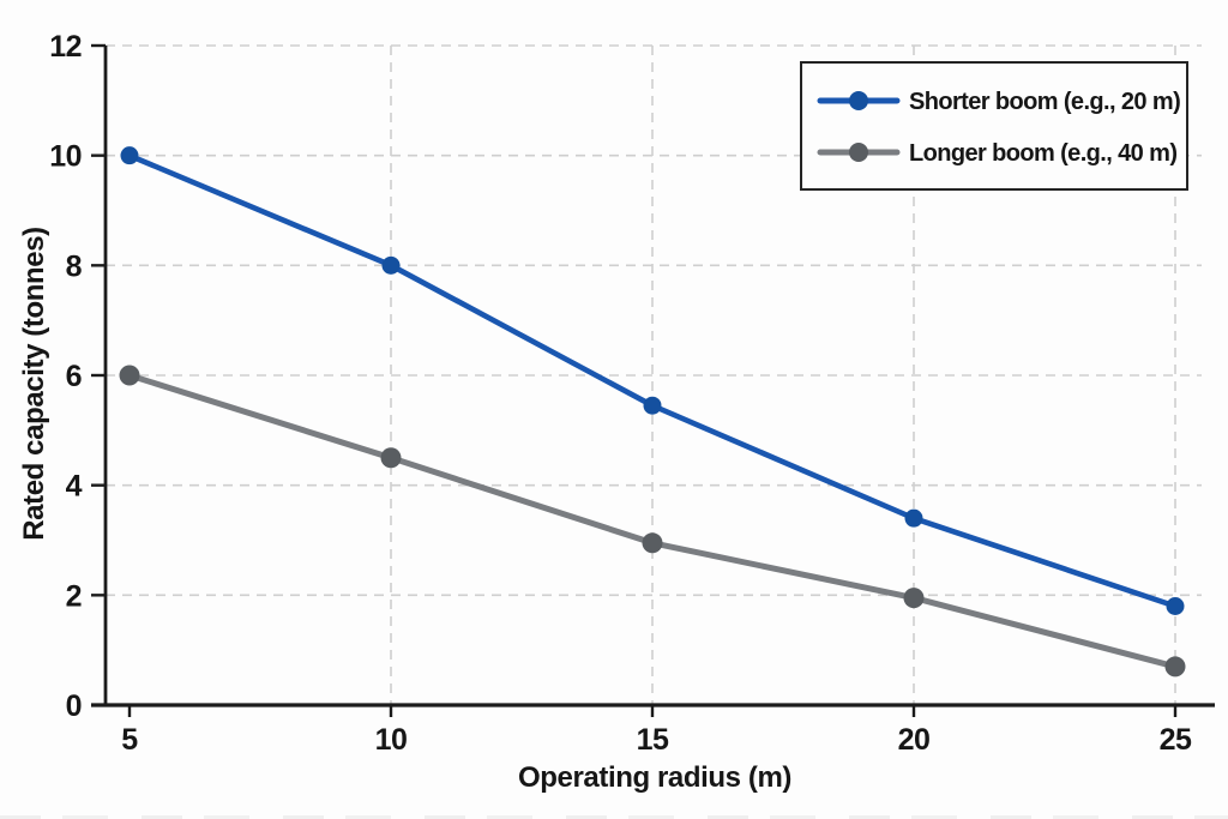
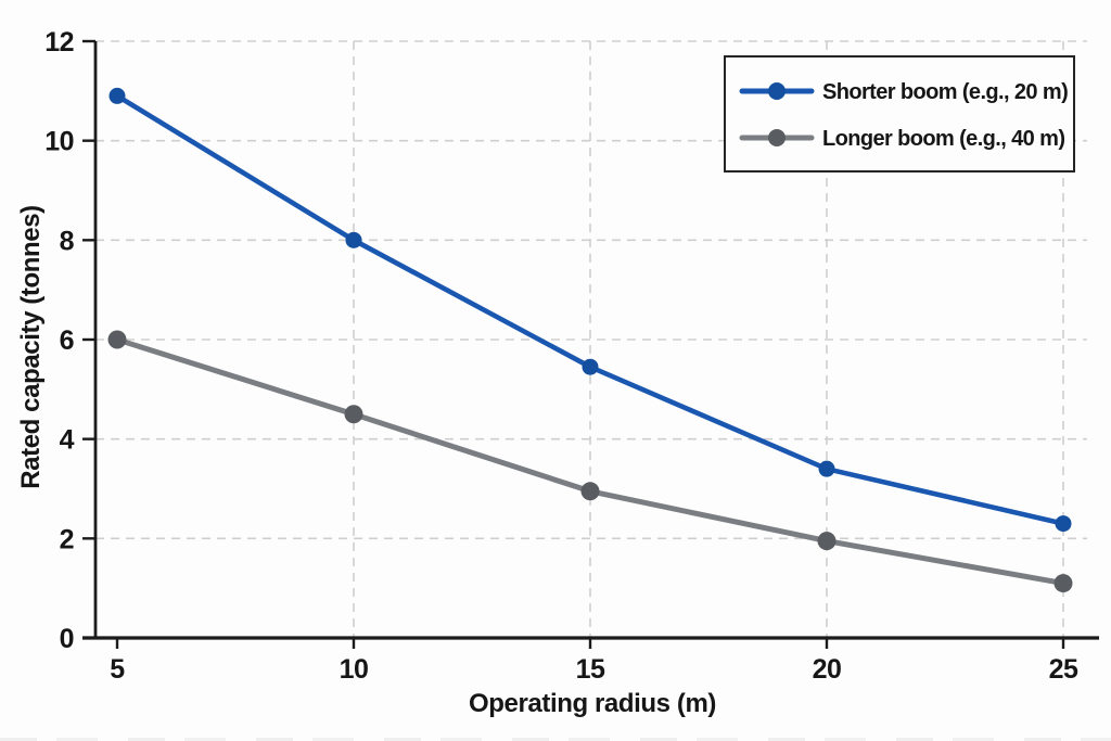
Shorter boom (e.g., 20 m)/5: 10.0 -> 10.9
Shorter boom (e.g., 20 m)/25: 1.8 -> 2.3
Longer boom (e.g., 40 m)/25: 0.7 -> 1.1
